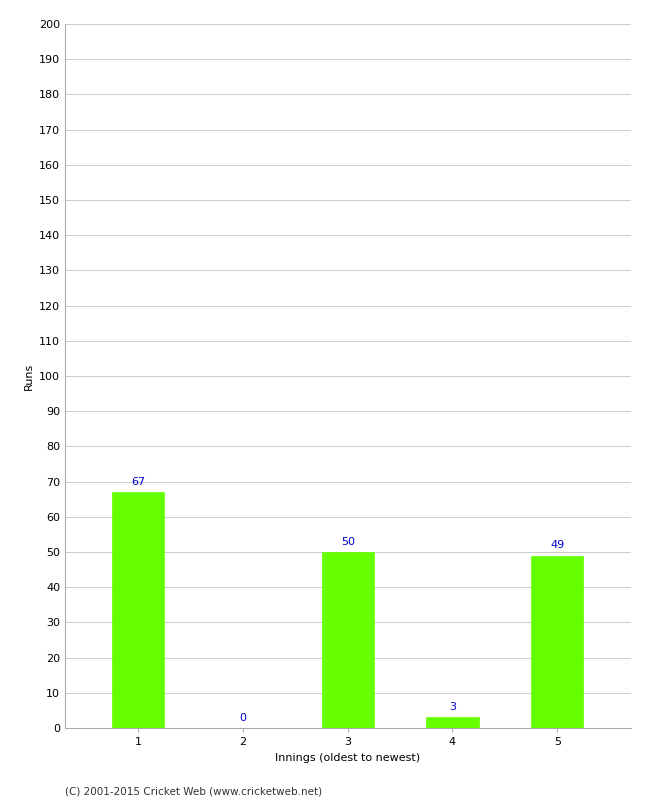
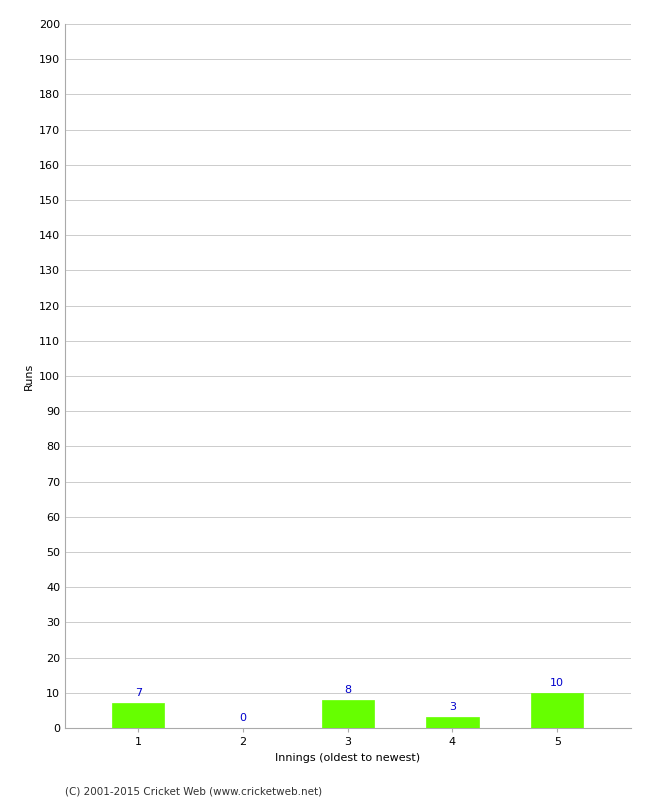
1: 67 -> 7
3: 50 -> 8
5: 49 -> 10
